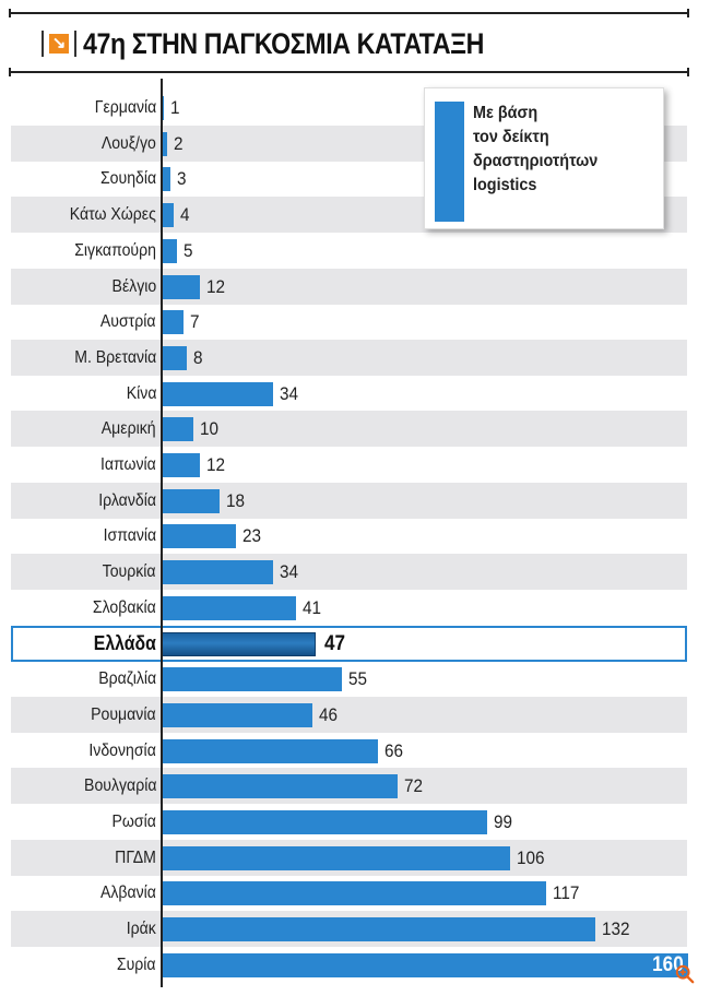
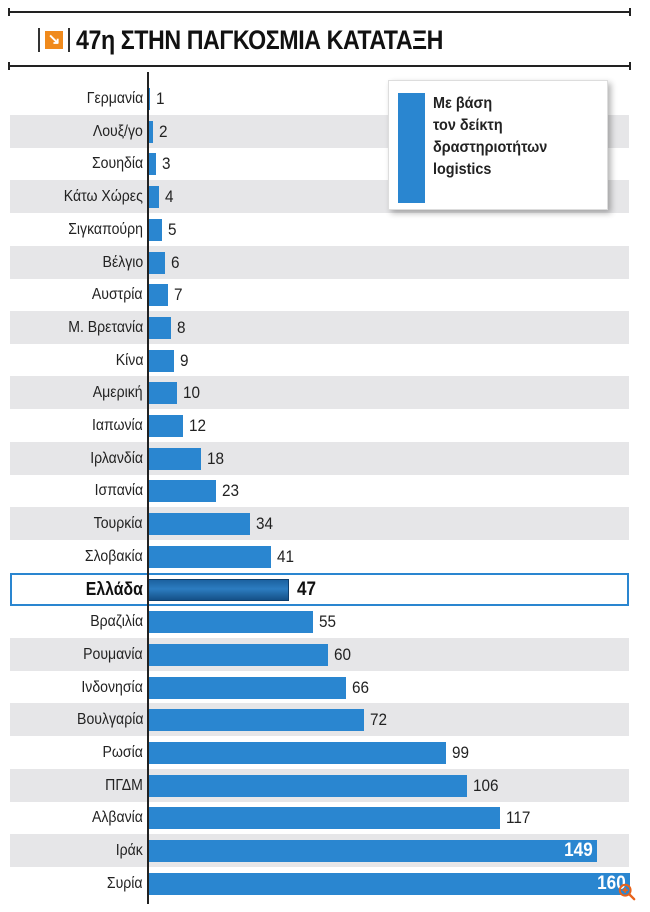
Βέλγιο: 12 -> 6
Κίνα: 34 -> 9
Ρουμανία: 46 -> 60
Ιράκ: 132 -> 149
